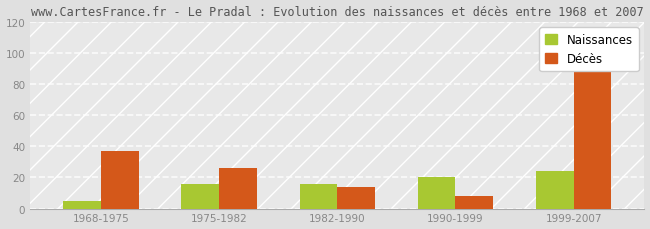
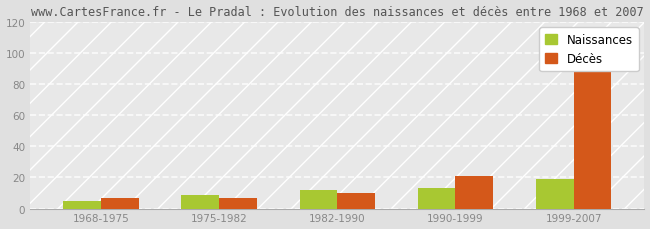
Décès/1968-1975: 37 -> 7
Naissances/1975-1982: 16 -> 9
Décès/1975-1982: 26 -> 7
Naissances/1982-1990: 16 -> 12
Décès/1982-1990: 14 -> 10
Naissances/1990-1999: 20 -> 13
Décès/1990-1999: 8 -> 21
Naissances/1999-2007: 24 -> 19
